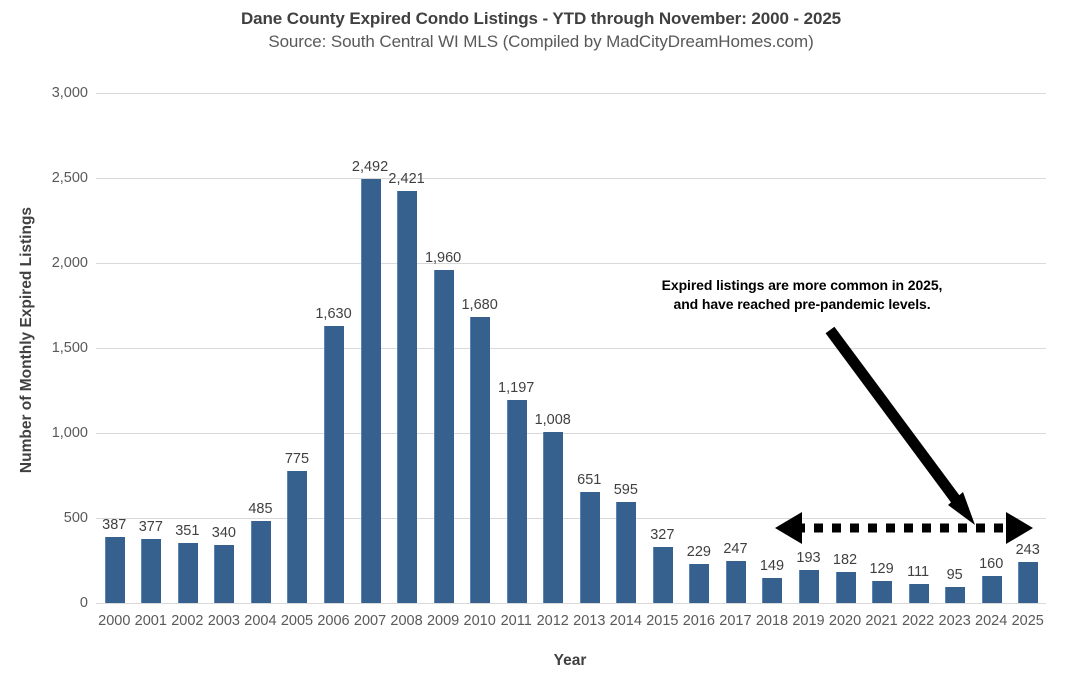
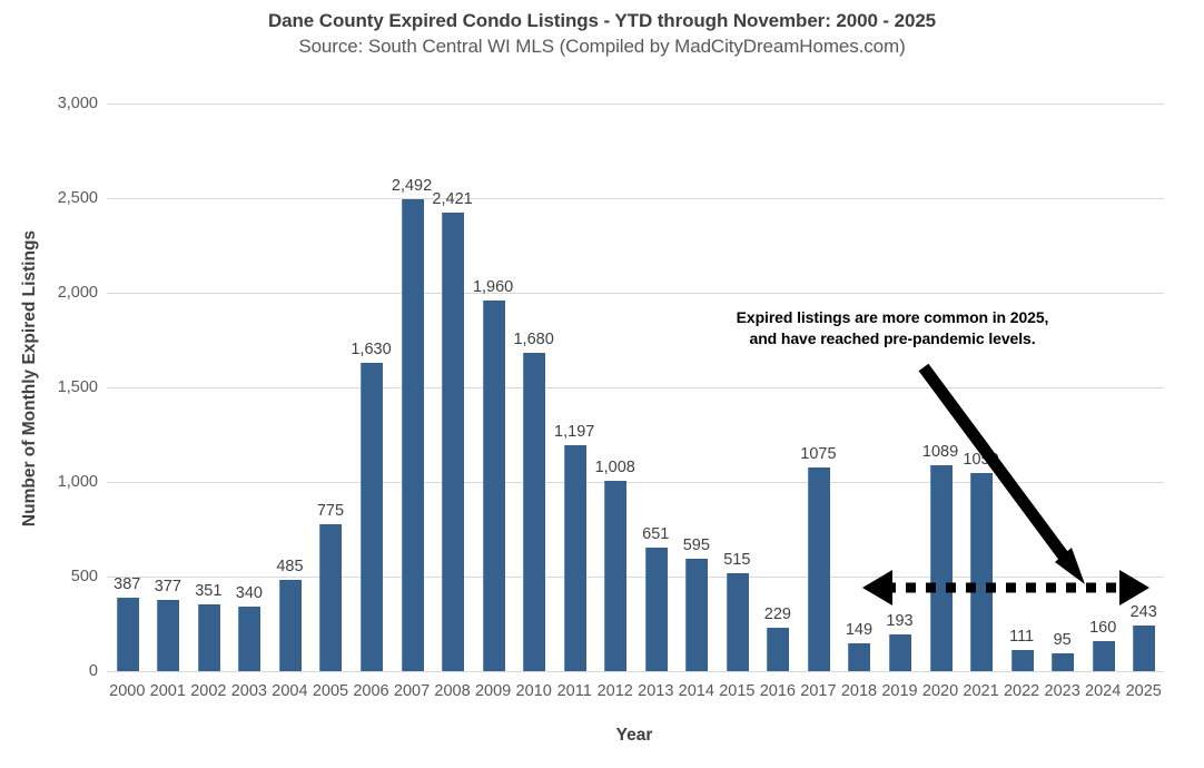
2015: 327 -> 515
2017: 247 -> 1075
2020: 182 -> 1089
2021: 129 -> 1050
